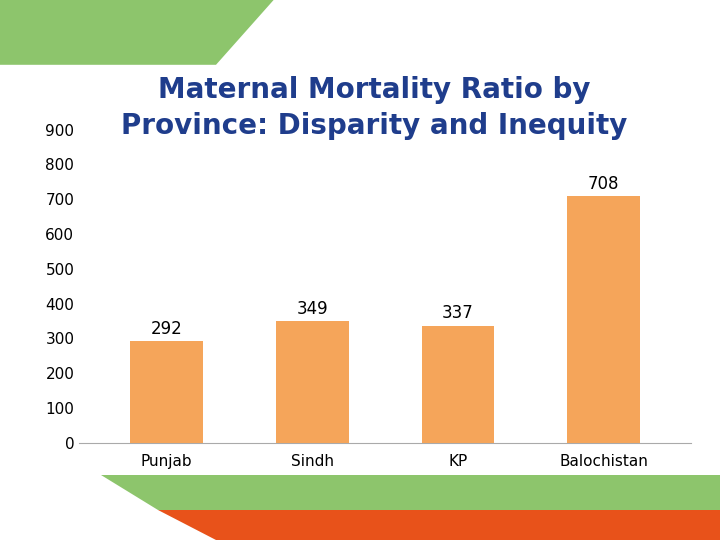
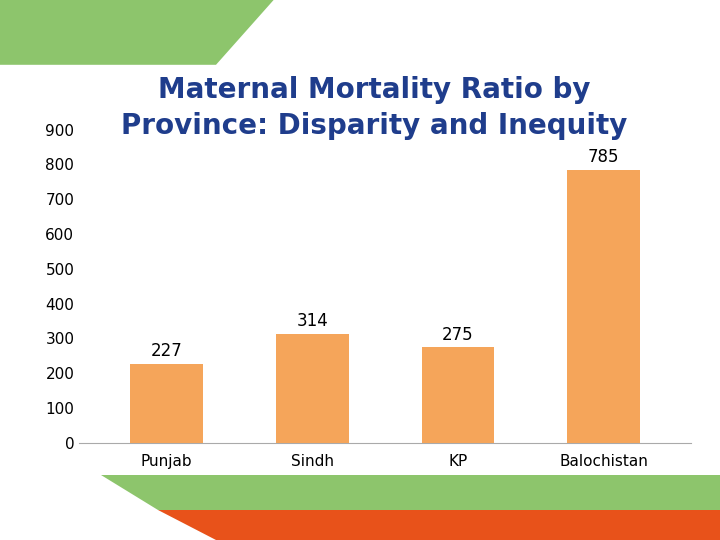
Punjab: 292 -> 227
Sindh: 349 -> 314
KP: 337 -> 275
Balochistan: 708 -> 785
